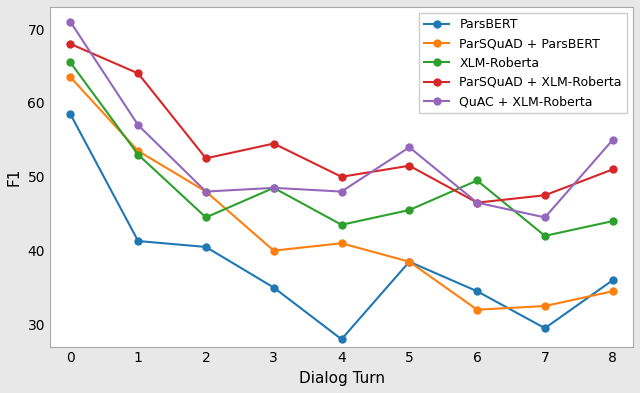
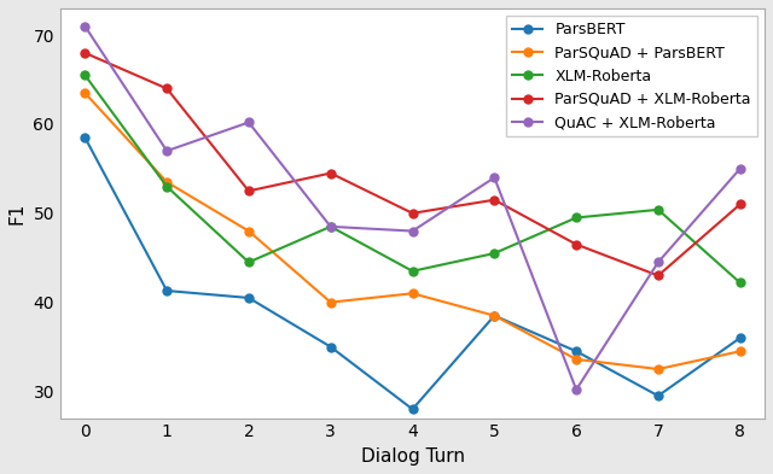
QuAC + XLM-Roberta/2: 48.0 -> 60.2
ParSQuAD + ParsBERT/6: 32.0 -> 33.6
QuAC + XLM-Roberta/6: 46.5 -> 30.2
XLM-Roberta/7: 42.0 -> 50.4
ParSQuAD + XLM-Roberta/7: 47.5 -> 43.0
XLM-Roberta/8: 44.0 -> 42.2
